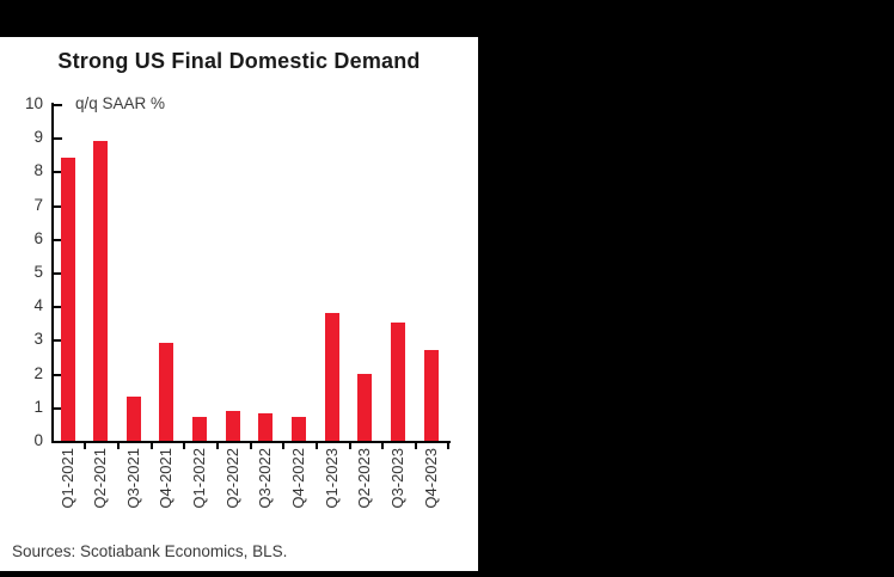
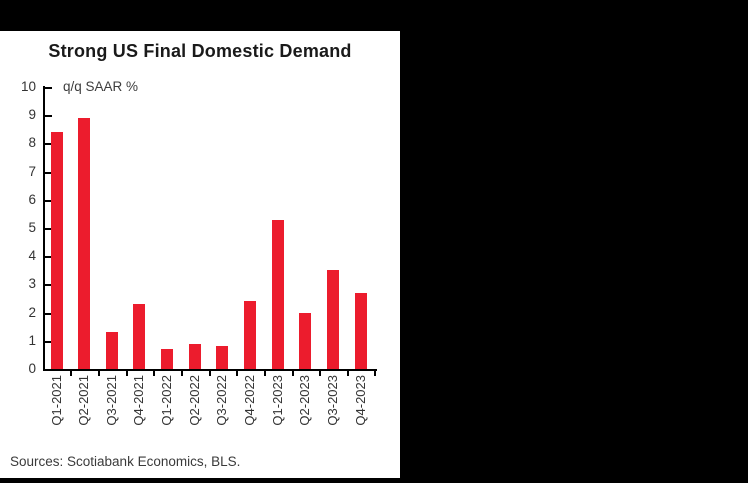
Q4-2021: 2.9 -> 2.3
Q4-2022: 0.7 -> 2.4
Q1-2023: 3.8 -> 5.3
